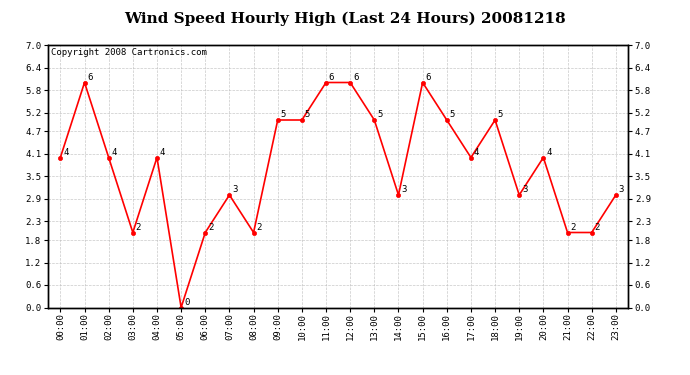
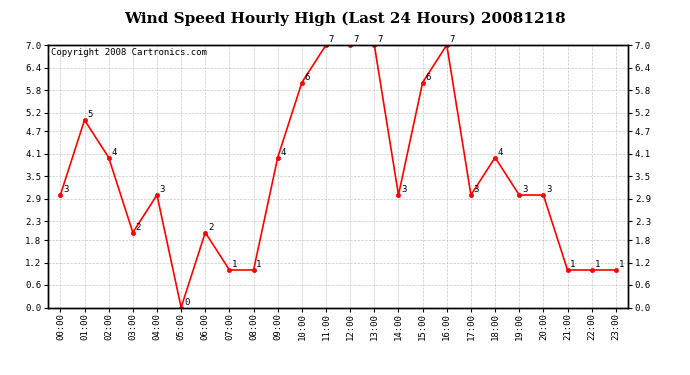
00:00: 4 -> 3
01:00: 6 -> 5
04:00: 4 -> 3
07:00: 3 -> 1
08:00: 2 -> 1
09:00: 5 -> 4
10:00: 5 -> 6
11:00: 6 -> 7
12:00: 6 -> 7
13:00: 5 -> 7
16:00: 5 -> 7
17:00: 4 -> 3
18:00: 5 -> 4
20:00: 4 -> 3
21:00: 2 -> 1
22:00: 2 -> 1
23:00: 3 -> 1
